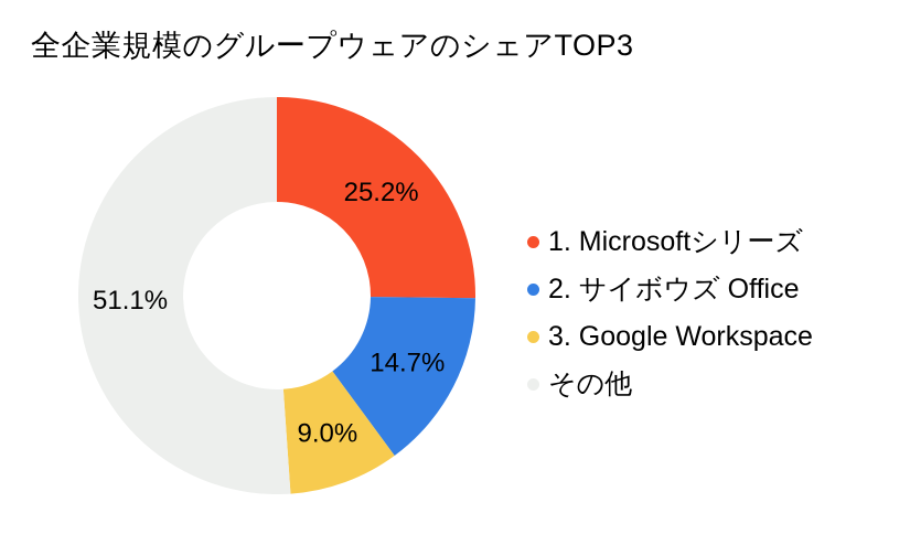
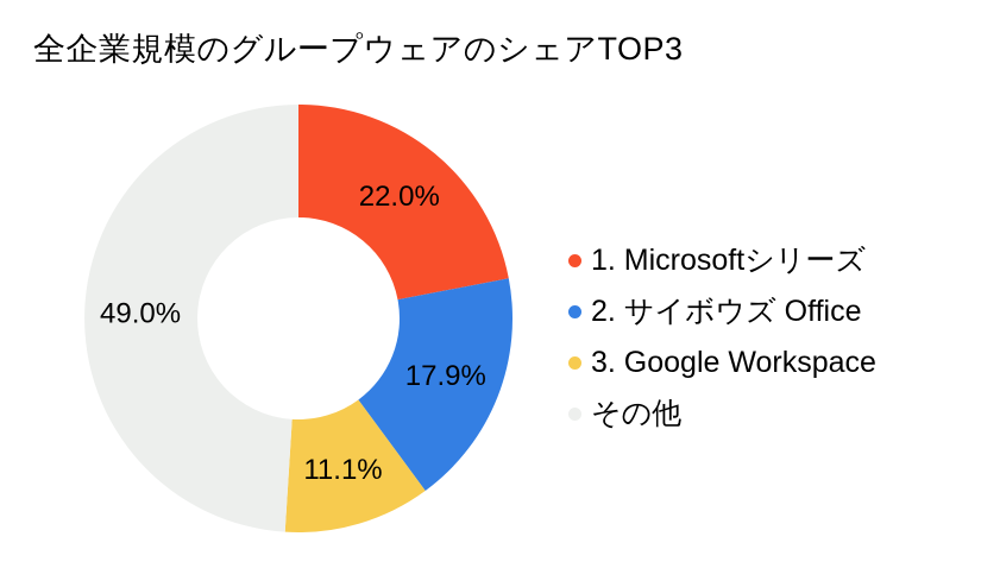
1. Microsoftシリーズ: 25.2% -> 22.0%
2. サイボウズ Office: 14.7% -> 17.9%
3. Google Workspace: 9.0% -> 11.1%
その他: 51.1% -> 49.0%
